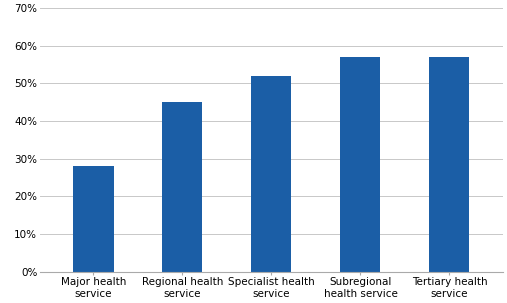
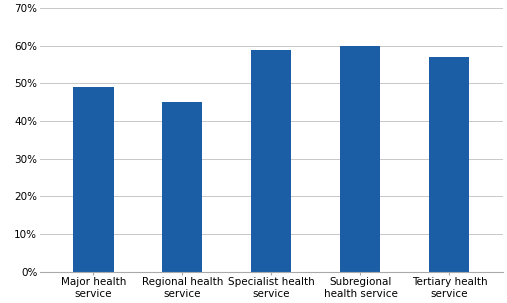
Major health service: 28% -> 49%
Specialist health service: 52% -> 59%
Subregional health service: 57% -> 60%
